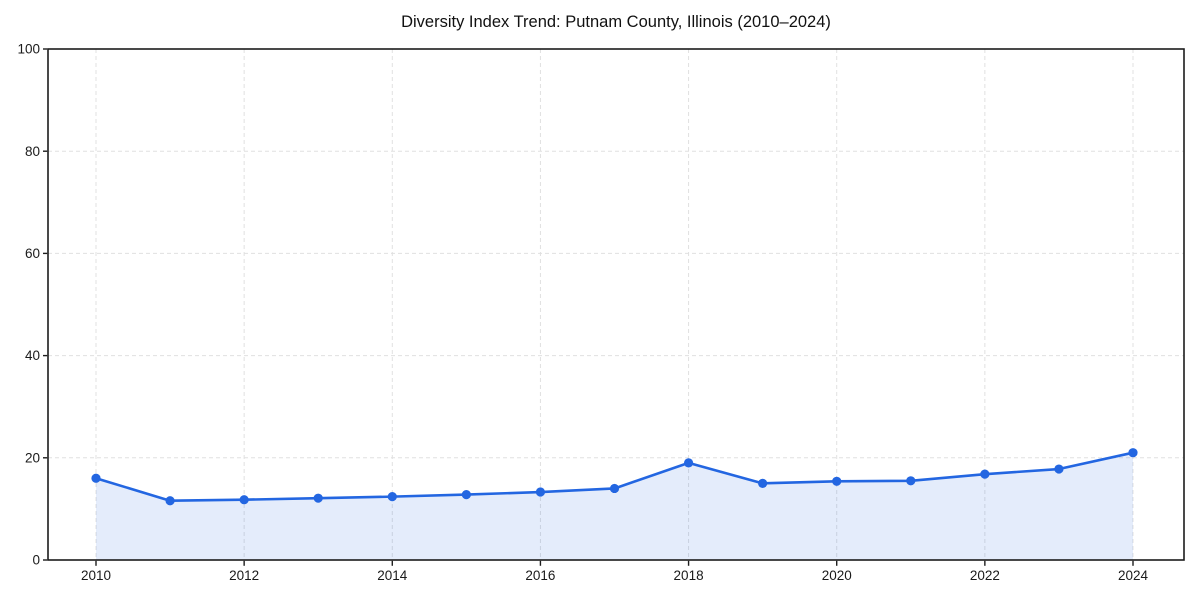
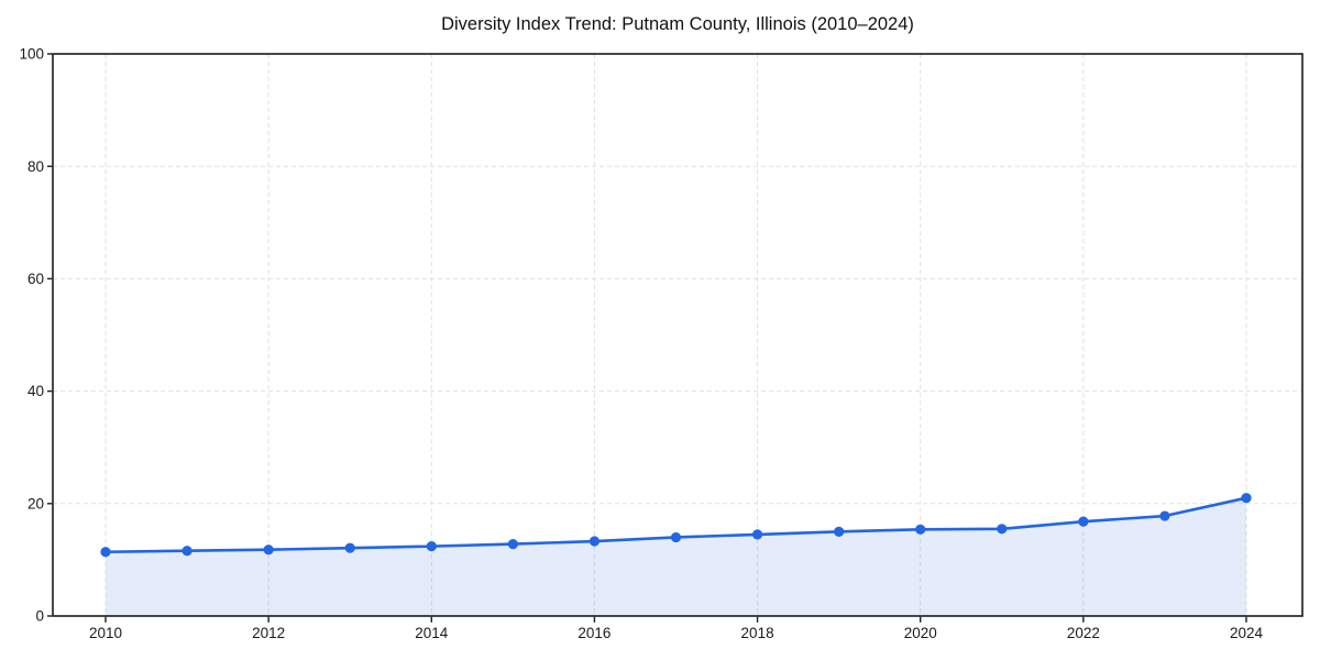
2010: 16 -> 11
2018: 19 -> 14
